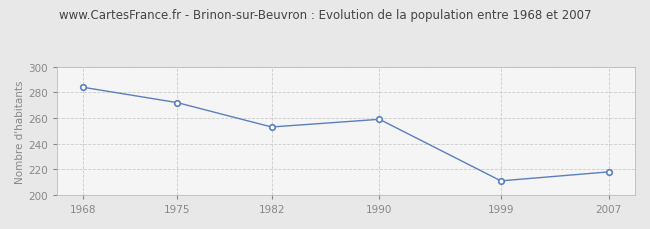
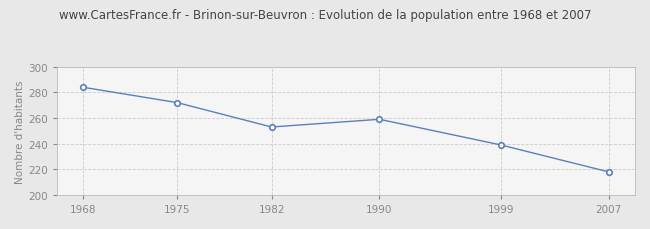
1999: 211 -> 239
